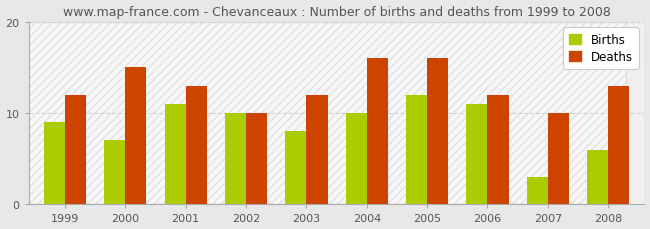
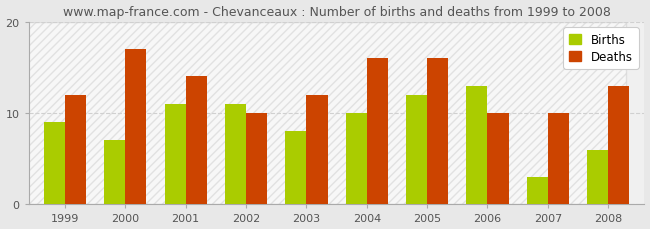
Deaths/2000: 15 -> 17
Deaths/2001: 13 -> 14
Births/2002: 10 -> 11
Births/2006: 11 -> 13
Deaths/2006: 12 -> 10
